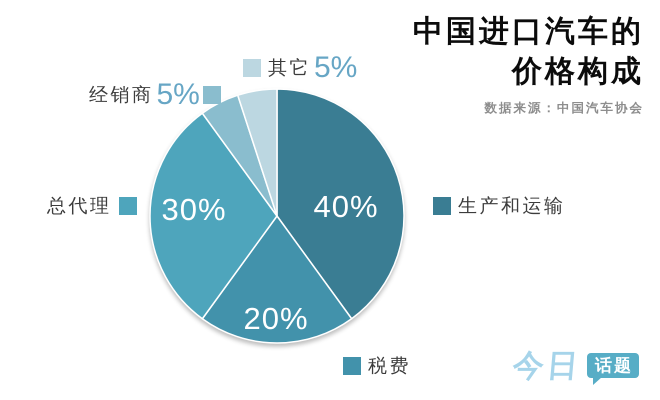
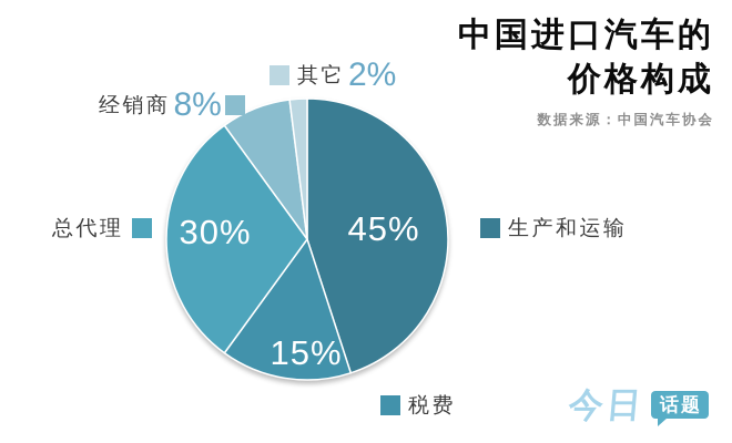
生产和运输: 40% -> 45%
税费: 20% -> 15%
经销商: 5% -> 8%
其它: 5% -> 2%
